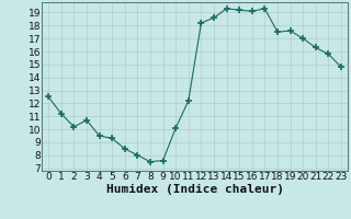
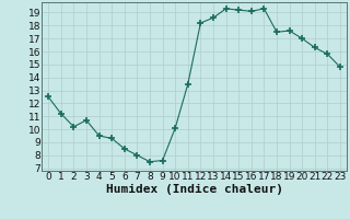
11: 12.2 -> 13.5
